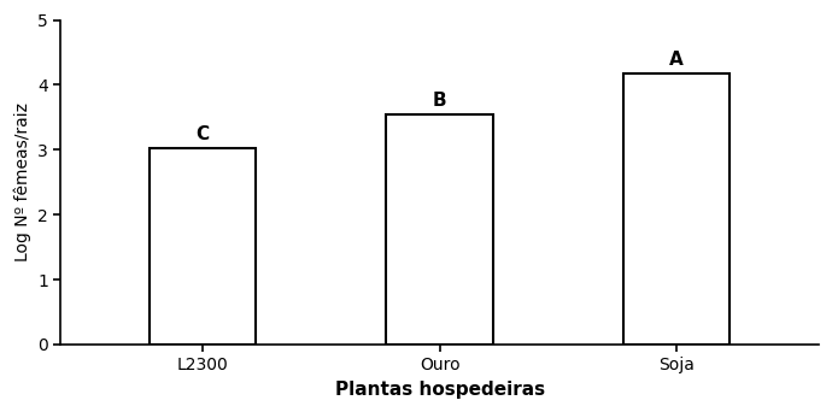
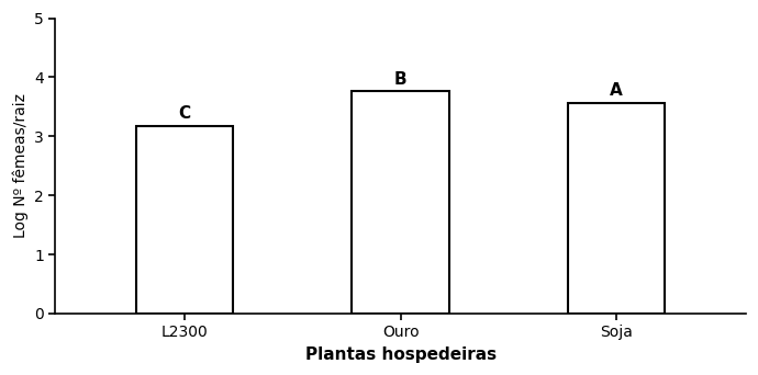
L2300: 3.02 -> 3.18
Ouro: 3.55 -> 3.76
Soja: 4.18 -> 3.56
